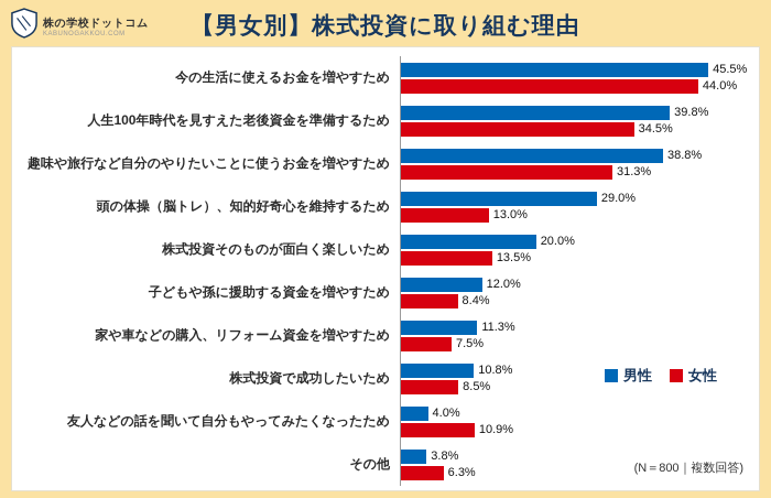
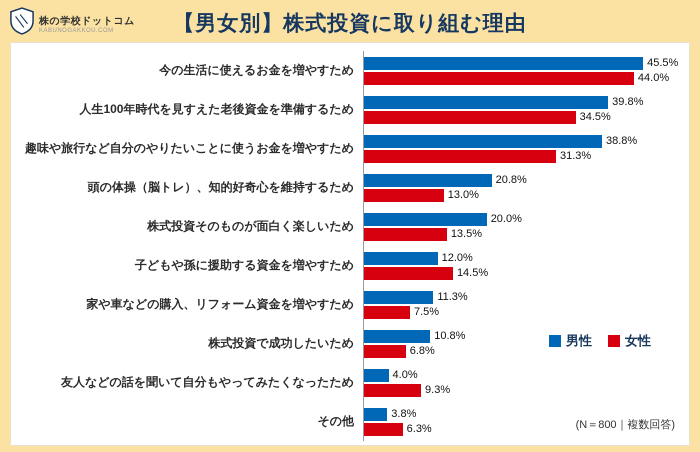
男性/頭の体操（脳トレ）、知的好奇心を維持するため: 29.0% -> 20.8%
女性/子どもや孫に援助する資金を増やすため: 8.4% -> 14.5%
女性/株式投資で成功したいため: 8.5% -> 6.8%
女性/友人などの話を聞いて自分もやってみたくなったため: 10.9% -> 9.3%
